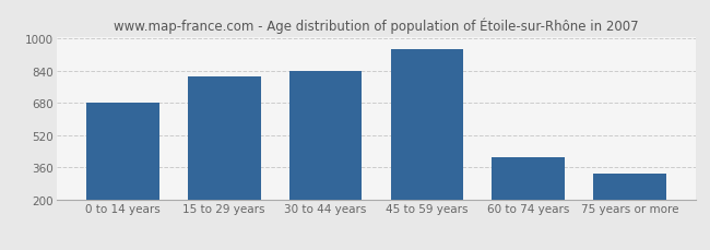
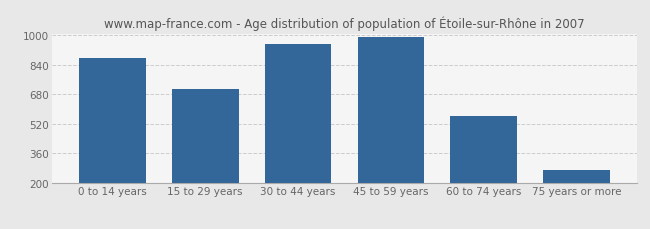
0 to 14 years: 680 -> 880
15 to 29 years: 810 -> 710
30 to 44 years: 840 -> 960
45 to 59 years: 950 -> 990
60 to 74 years: 410 -> 560
75 years or more: 330 -> 270
